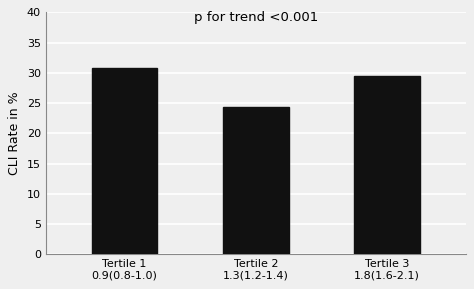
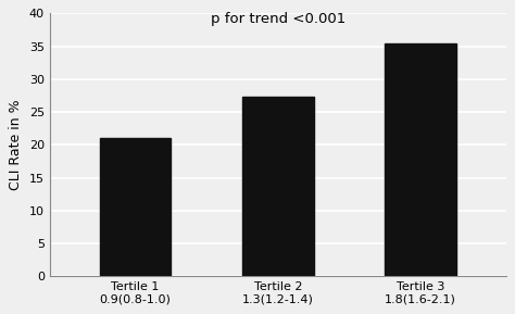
Tertile 1 0.9(0.8-1.0): 30.8 -> 21.0
Tertile 2 1.3(1.2-1.4): 24.4 -> 27.3
Tertile 3 1.8(1.6-2.1): 29.4 -> 35.4
